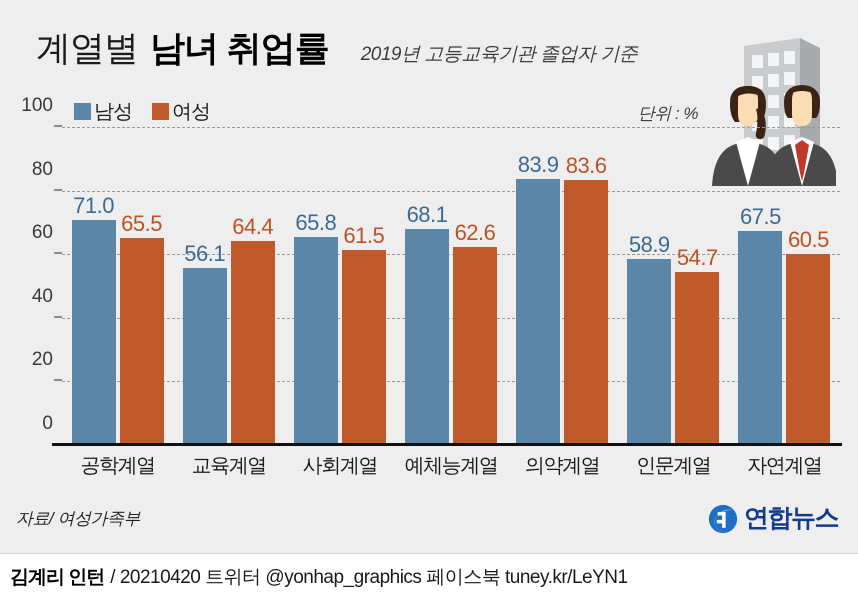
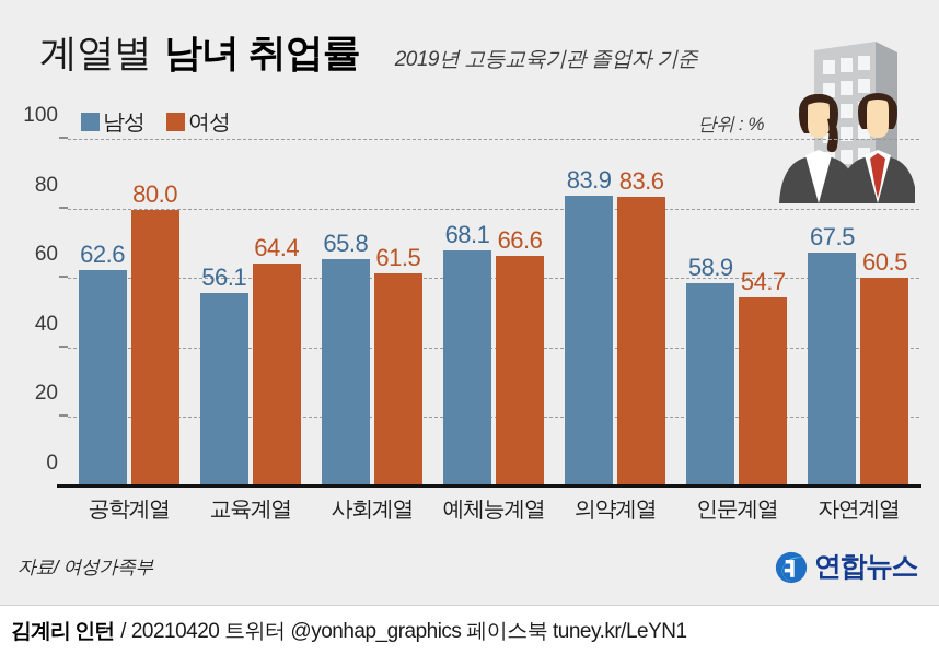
남성/공학계열: 71.0 -> 62.6
여성/공학계열: 65.5 -> 80.0
여성/예체능계열: 62.6 -> 66.6
